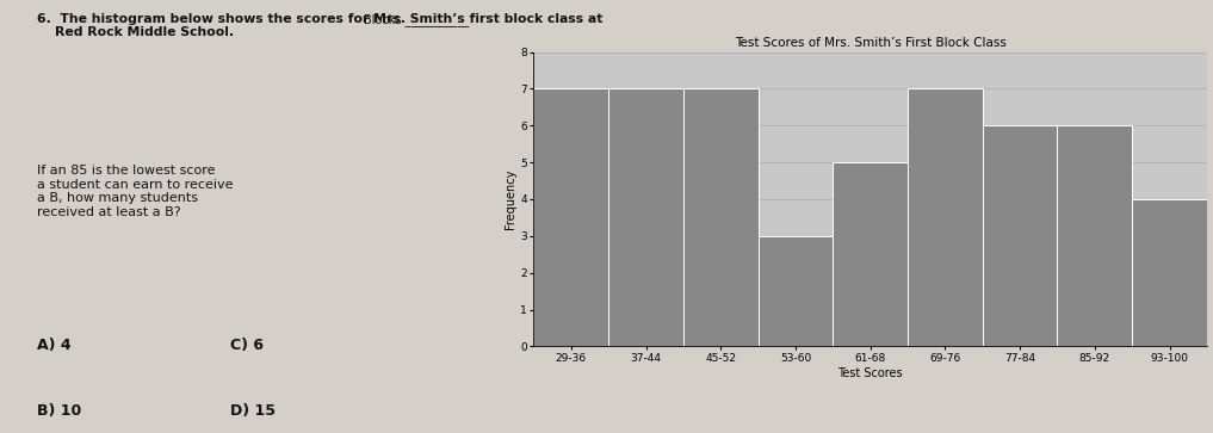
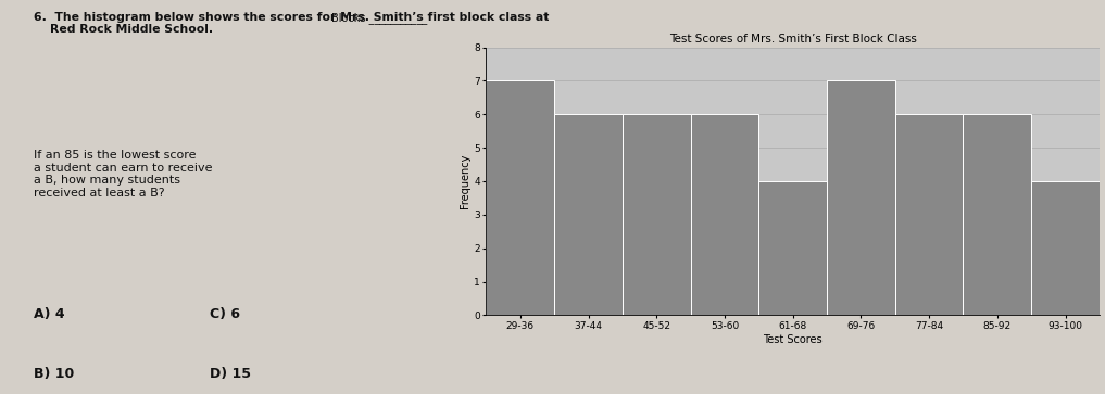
37-44: 7 -> 6
45-52: 7 -> 6
53-60: 3 -> 6
61-68: 5 -> 4
